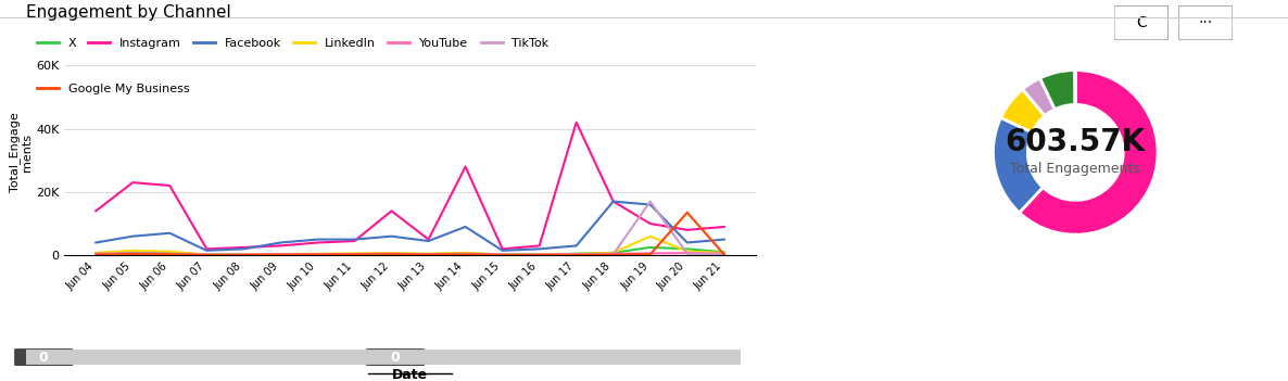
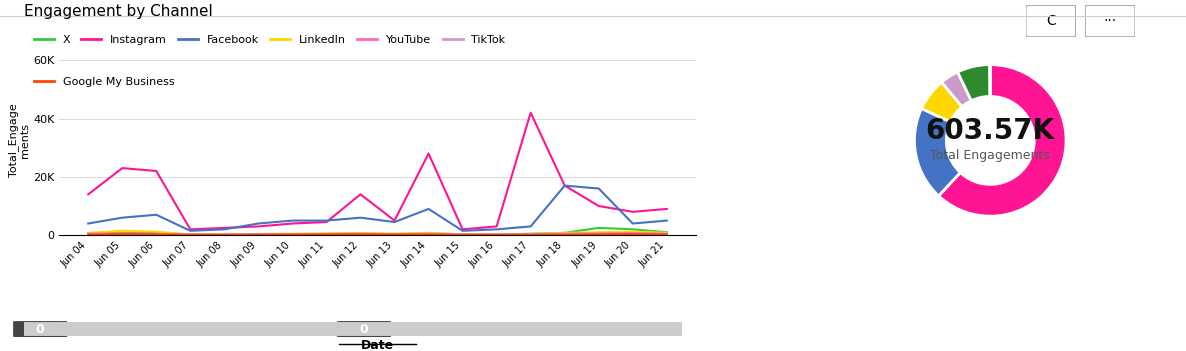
LinkedIn/Jun 19: 6.0K -> 1.0K
TikTok/Jun 19: 17.0K -> 0.4K
Google My Business/Jun 20: 13.5K -> 0.4K
